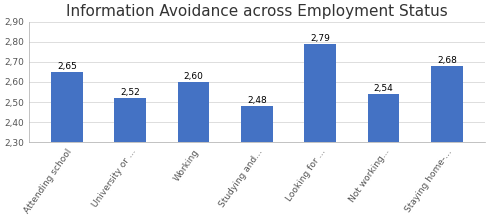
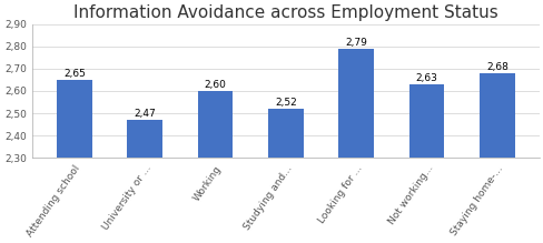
University or ...: 2,52 -> 2,47
Studying and...: 2,48 -> 2,52
Not working...: 2,54 -> 2,63
